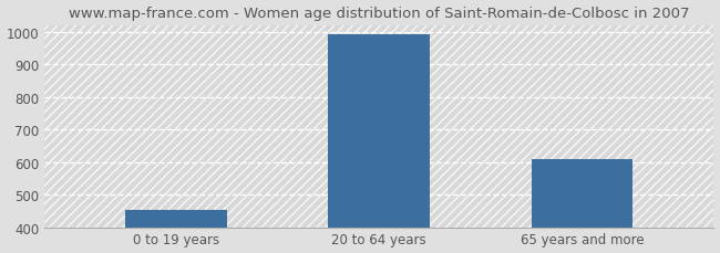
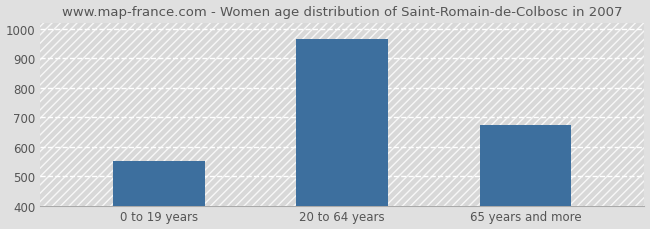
0 to 19 years: 452 -> 550
20 to 64 years: 993 -> 965
65 years and more: 610 -> 675
